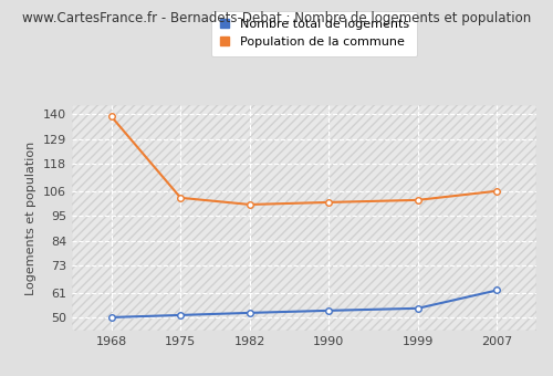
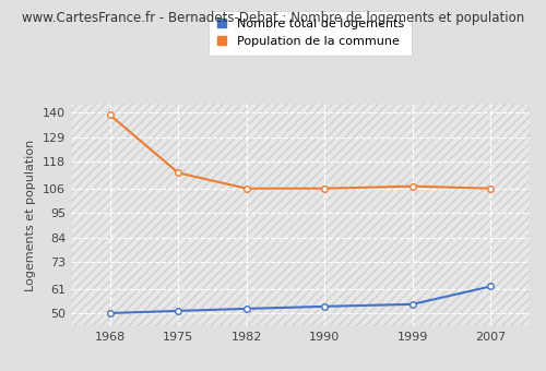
Population de la commune/1975: 103 -> 113
Population de la commune/1982: 100 -> 106
Population de la commune/1990: 101 -> 106
Population de la commune/1999: 102 -> 107
